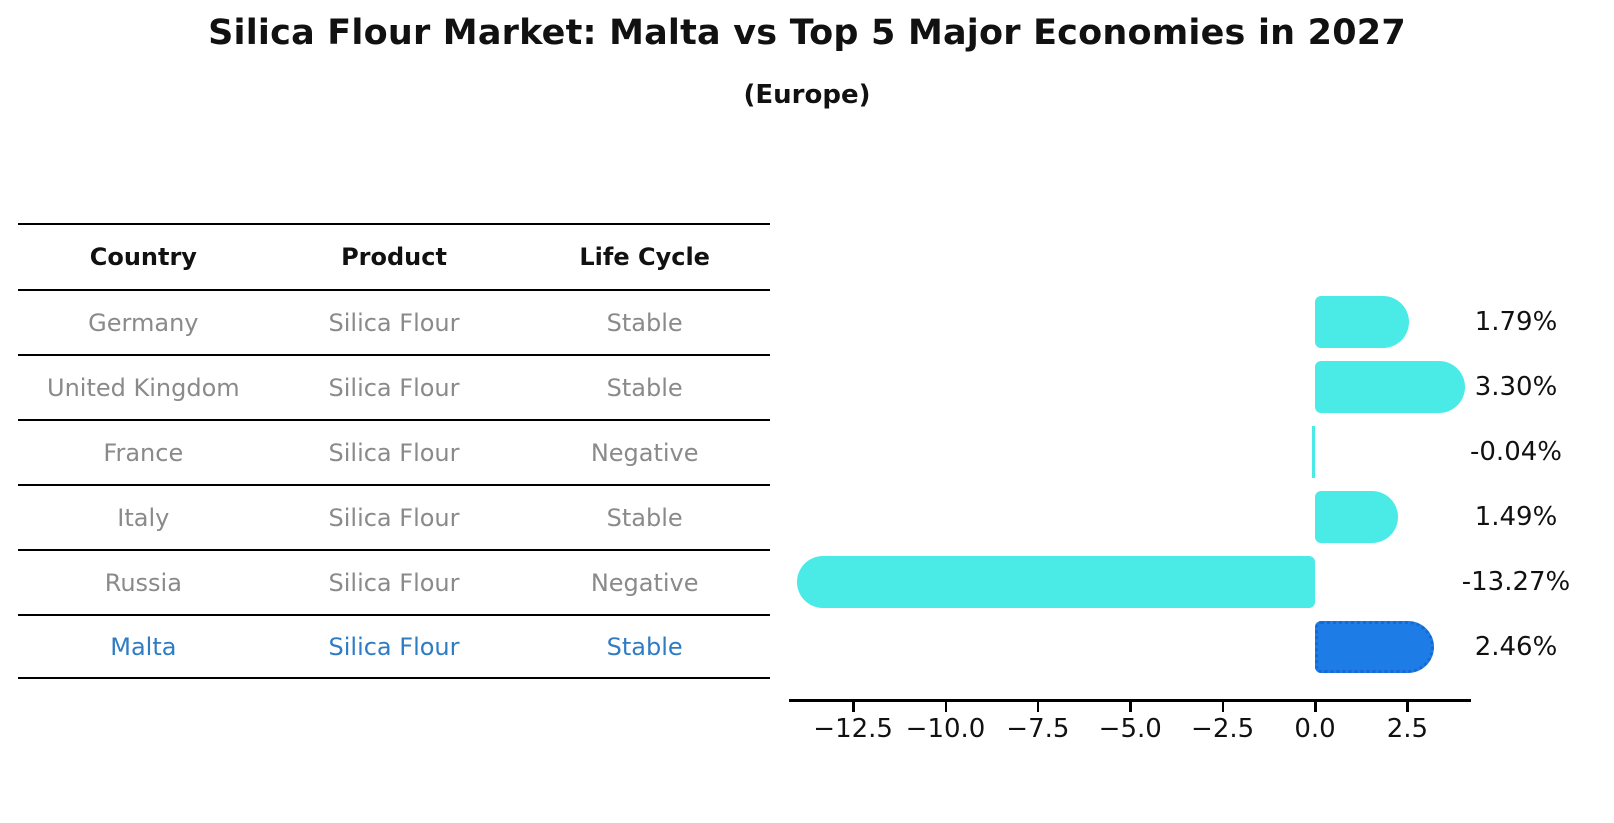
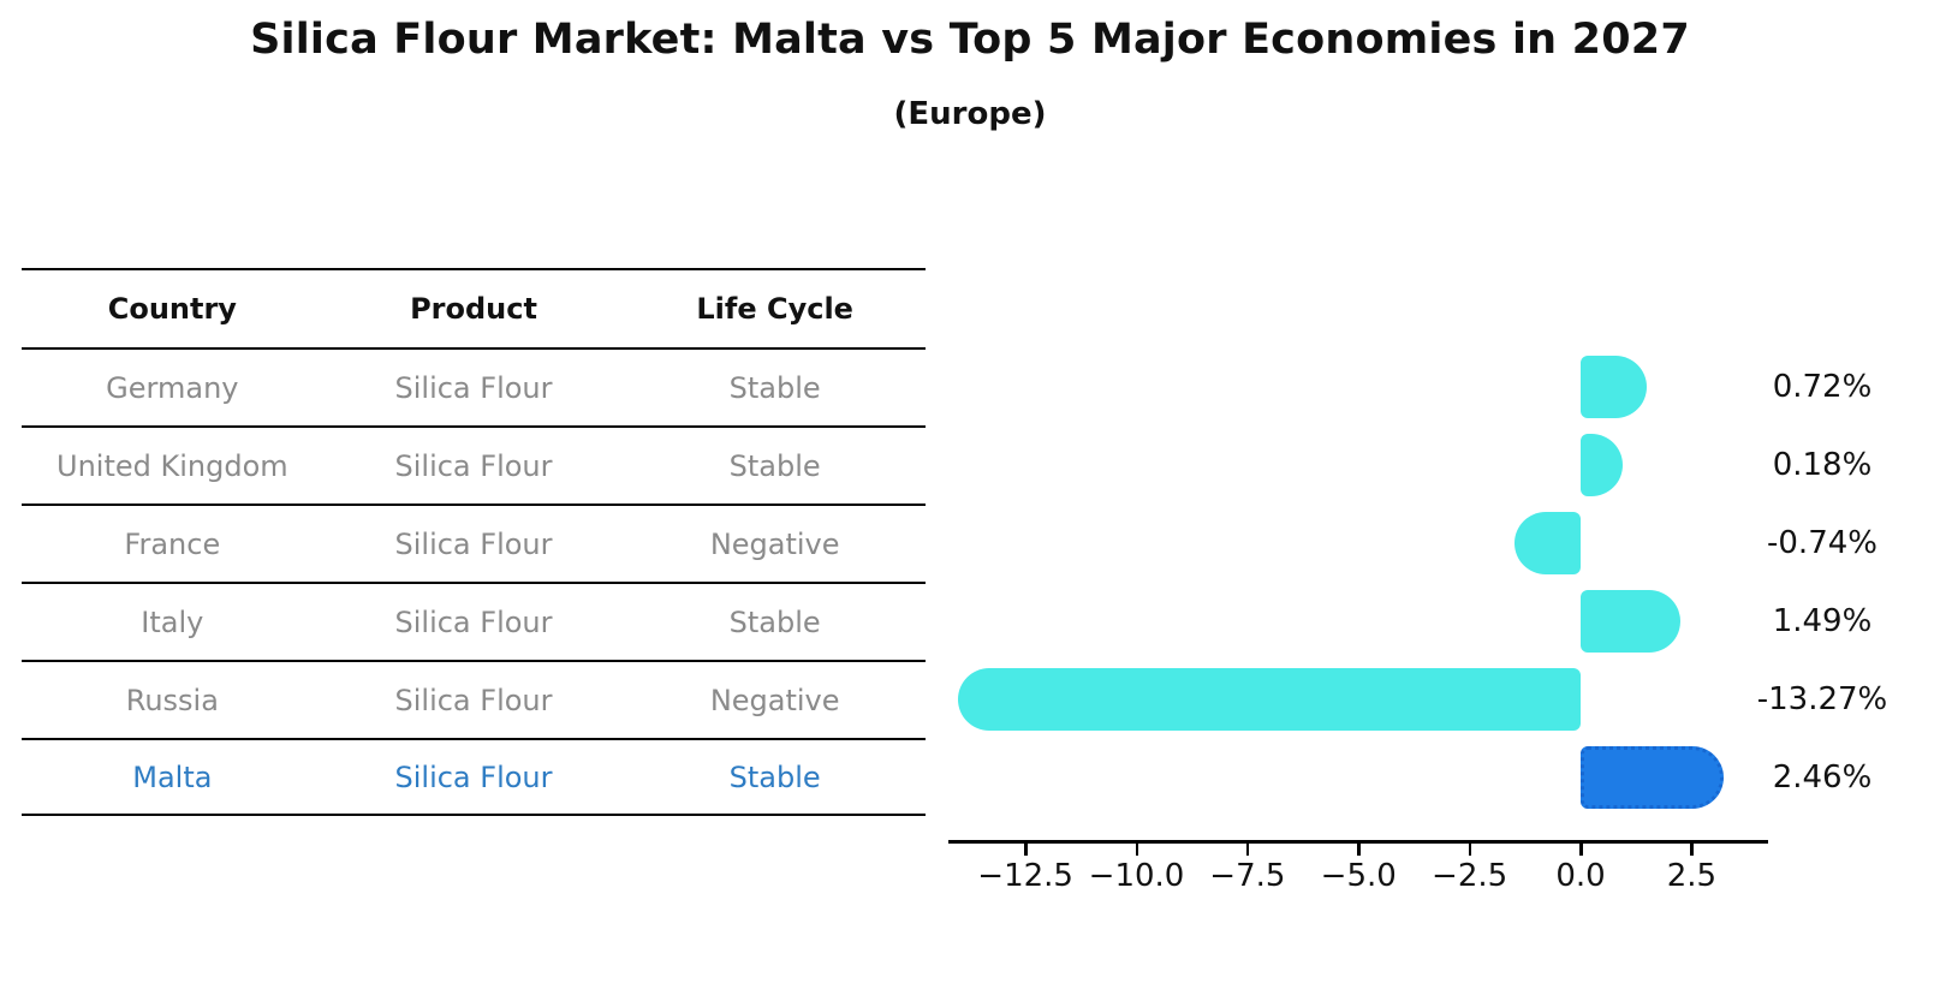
Germany: 1.79% -> 0.72%
United Kingdom: 3.30% -> 0.18%
France: -0.04% -> -0.74%
